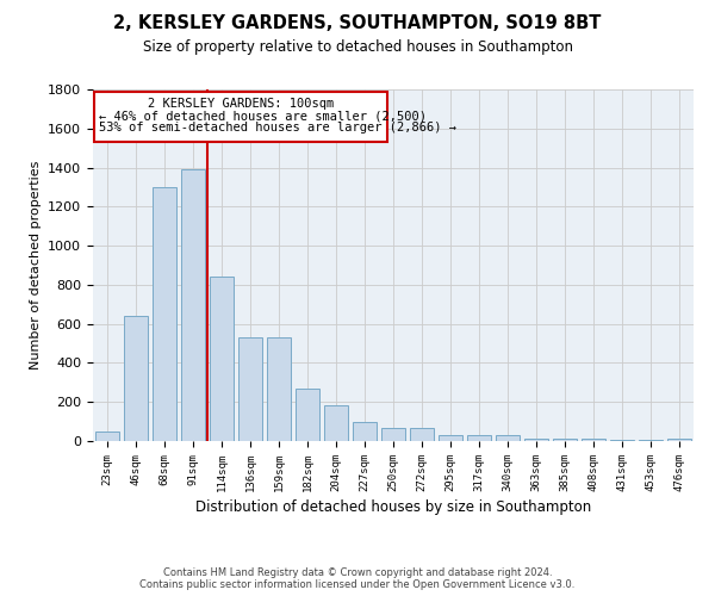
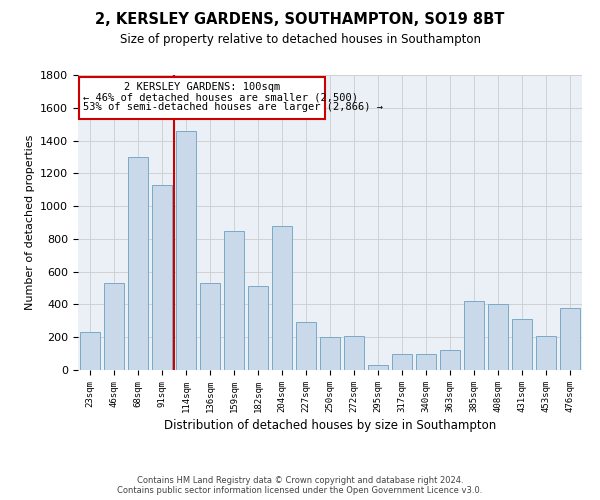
23sqm: 50 -> 230
46sqm: 640 -> 530
91sqm: 1390 -> 1130
114sqm: 840 -> 1460
159sqm: 530 -> 850
182sqm: 270 -> 510
204sqm: 180 -> 880
227sqm: 100 -> 290
250sqm: 60 -> 200
272sqm: 60 -> 210
317sqm: 30 -> 100
340sqm: 30 -> 100
363sqm: 20 -> 120
385sqm: 20 -> 420
408sqm: 10 -> 400
431sqm: 0 -> 310
453sqm: 0 -> 210
476sqm: 10 -> 380
